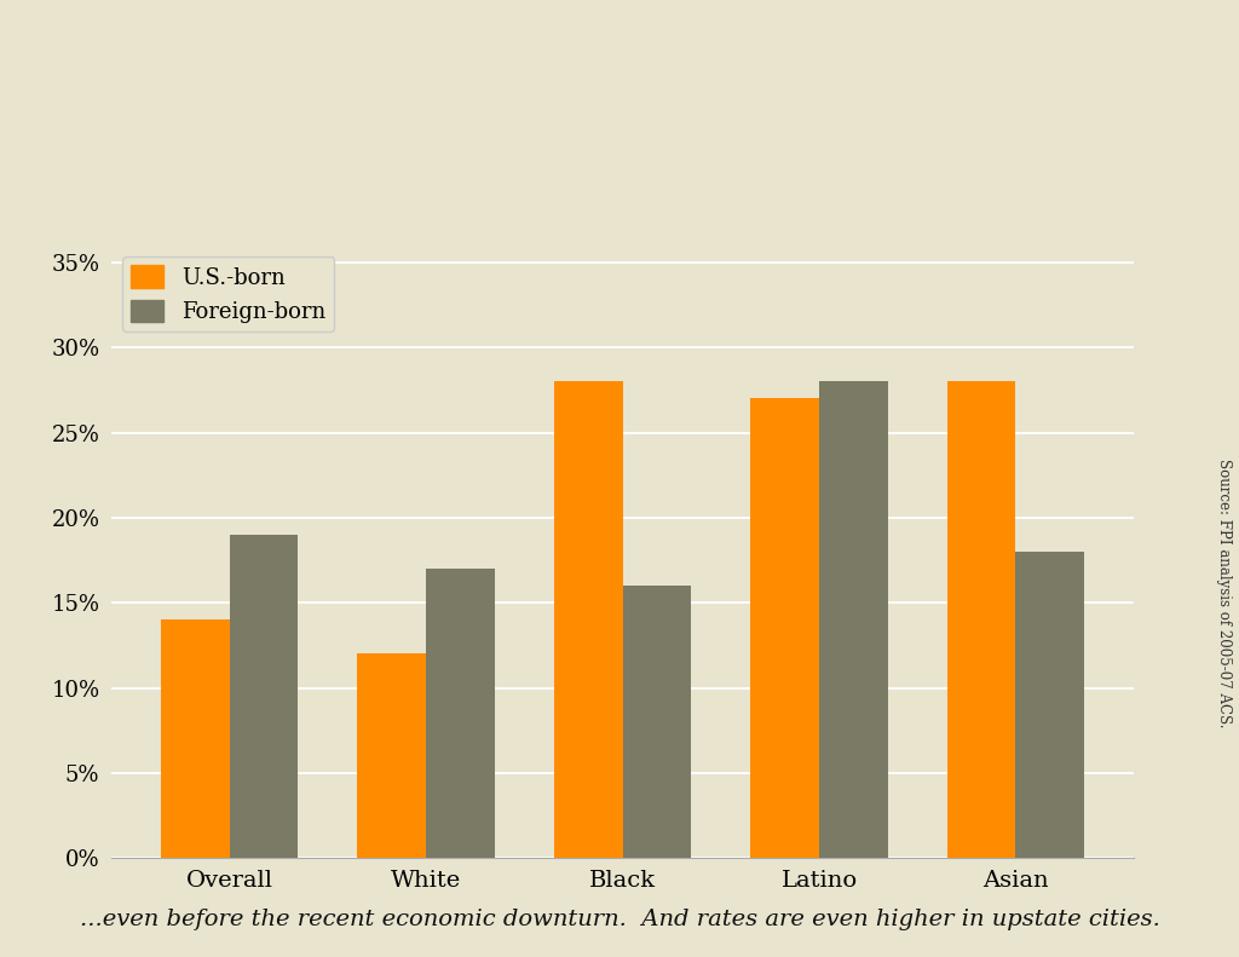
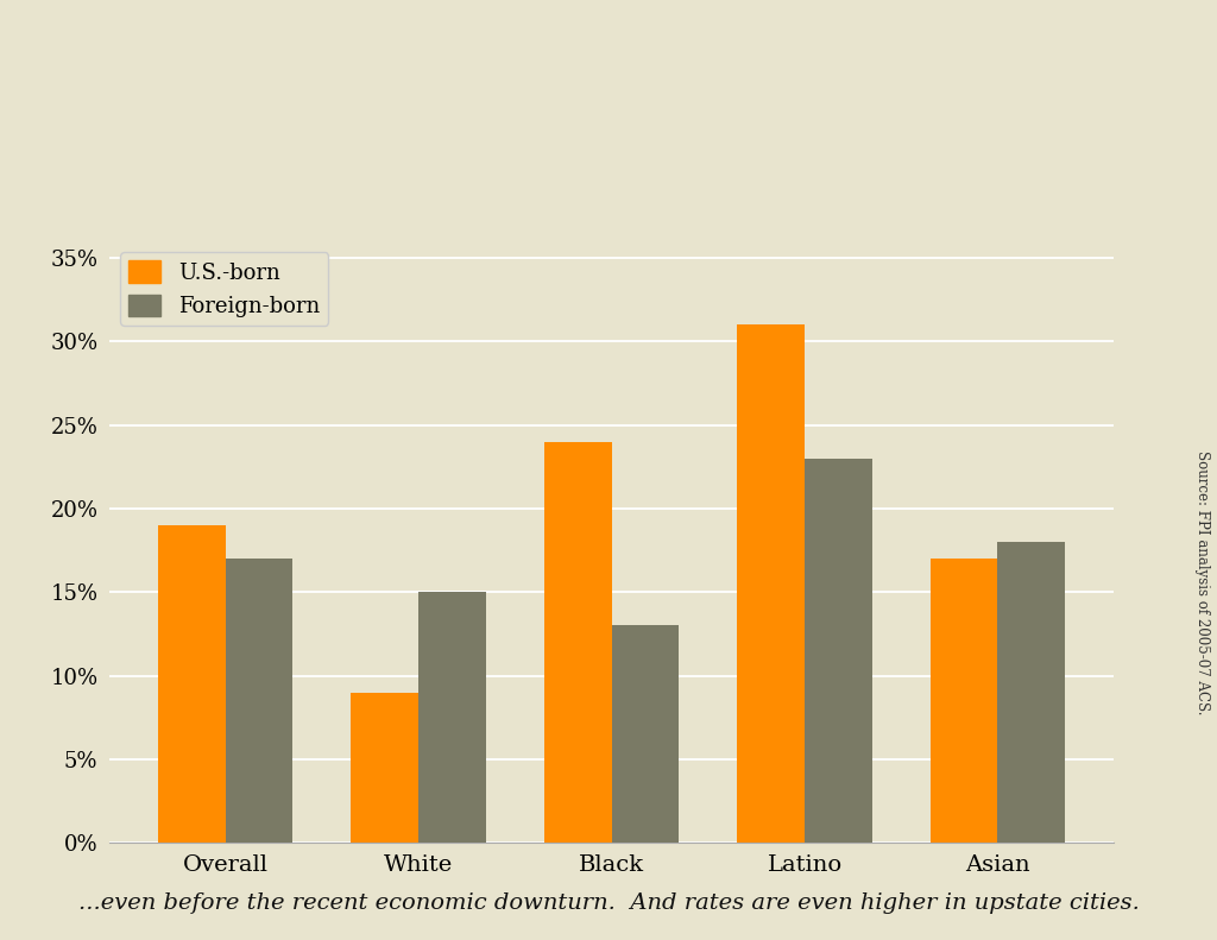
U.S.-born/Overall: 14% -> 19%
Foreign-born/Overall: 19% -> 17%
U.S.-born/White: 12% -> 9%
Foreign-born/White: 17% -> 15%
U.S.-born/Black: 28% -> 24%
Foreign-born/Black: 16% -> 13%
U.S.-born/Latino: 27% -> 31%
Foreign-born/Latino: 28% -> 23%
U.S.-born/Asian: 28% -> 17%
